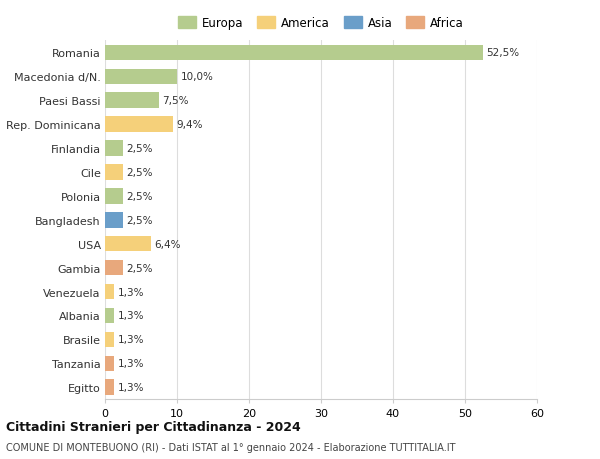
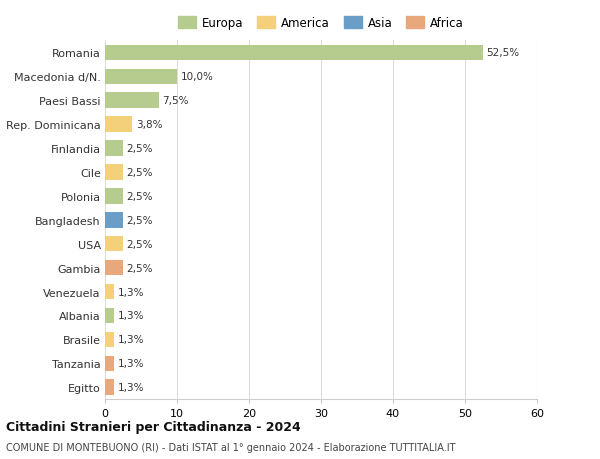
Rep. Dominicana: 9,4% -> 3,8%
USA: 6,4% -> 2,5%
